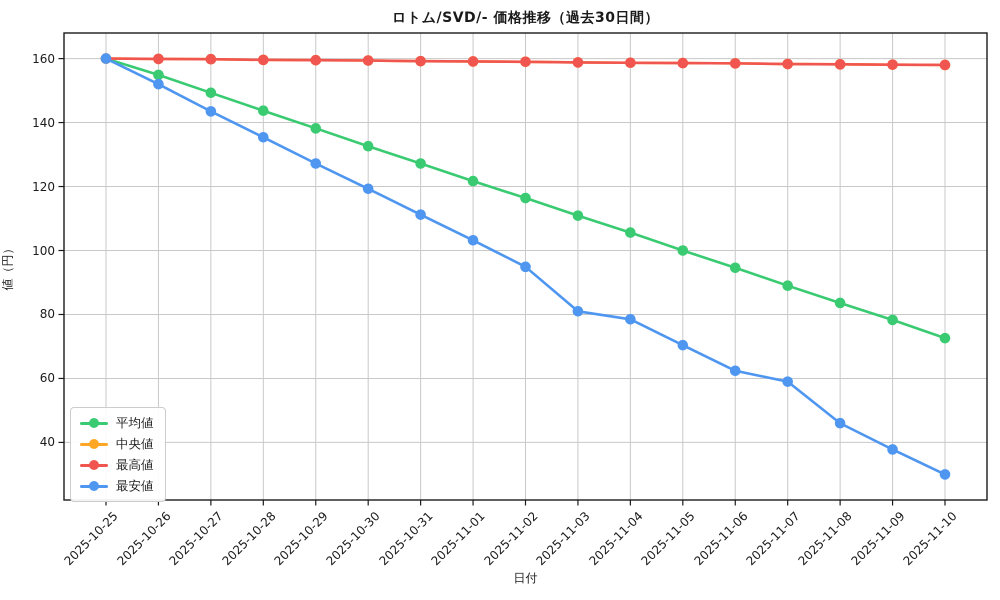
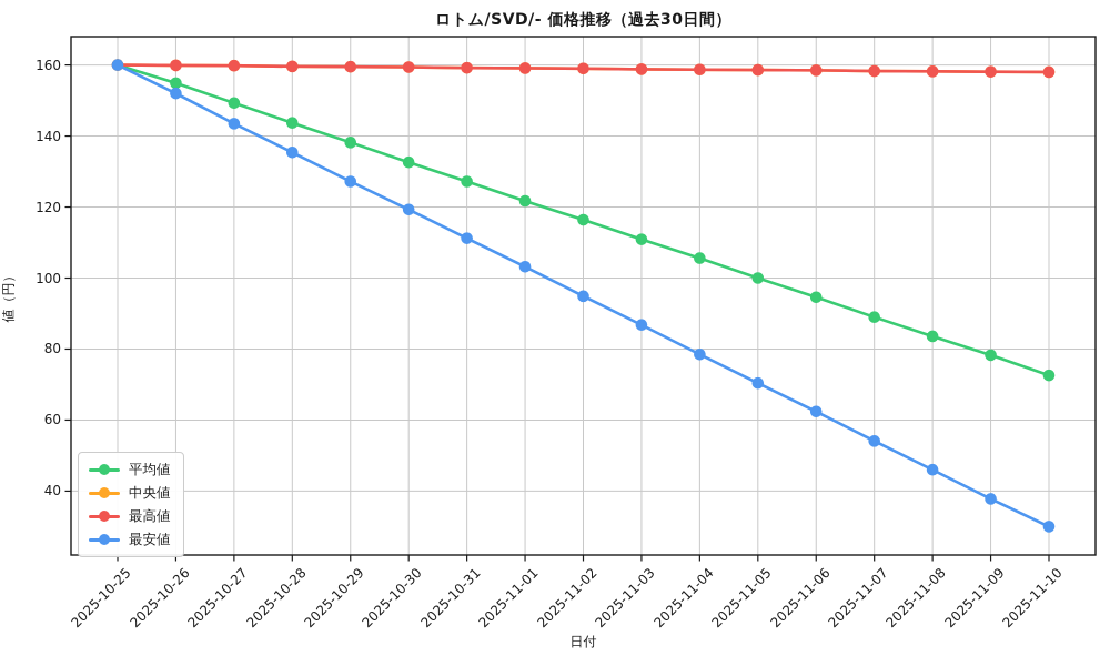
最安値/2025-11-03: 81 -> 87
最安値/2025-11-07: 59 -> 54
